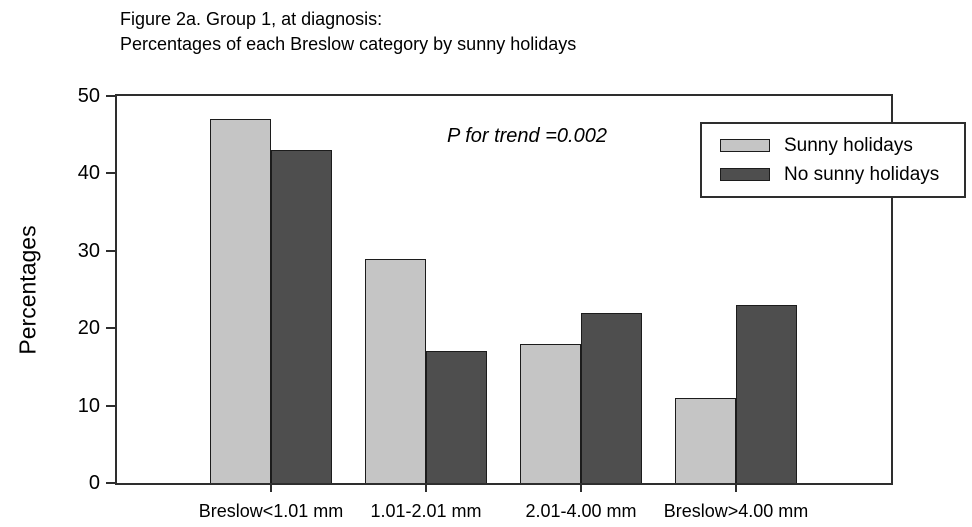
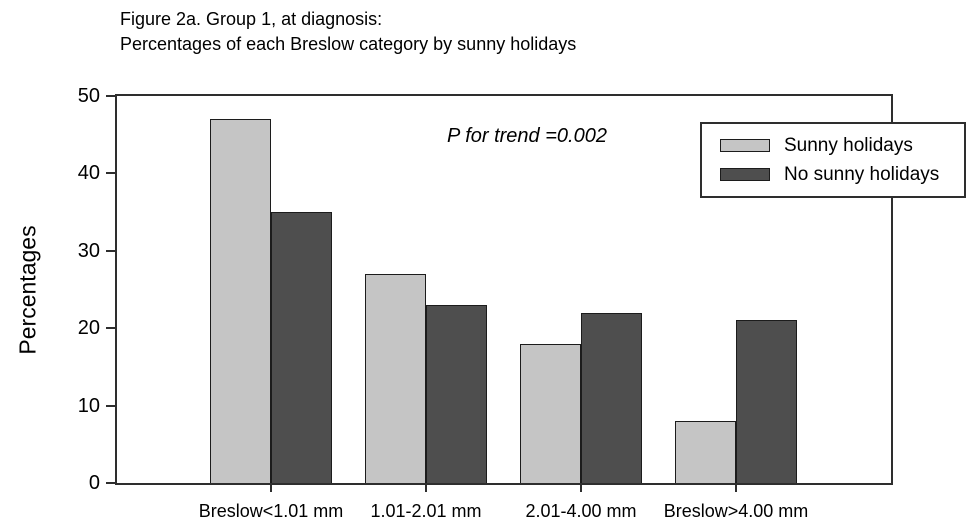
No sunny holidays/Breslow<1.01 mm: 43 -> 35
Sunny holidays/1.01-2.01 mm: 29 -> 27
No sunny holidays/1.01-2.01 mm: 17 -> 23
Sunny holidays/Breslow>4.00 mm: 11 -> 8
No sunny holidays/Breslow>4.00 mm: 23 -> 21
